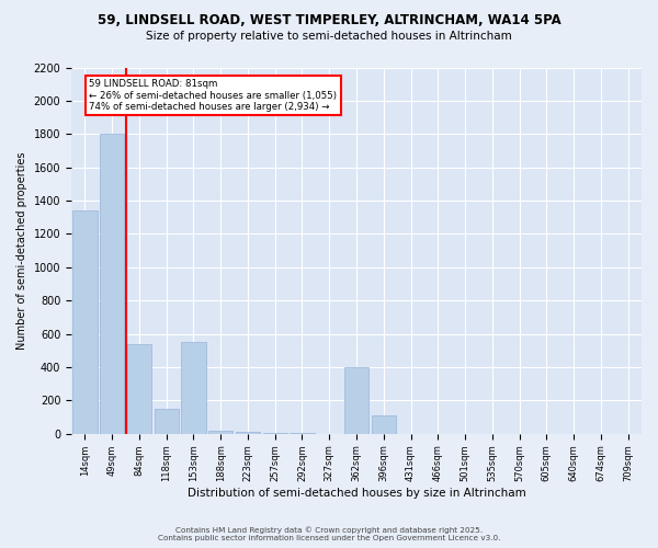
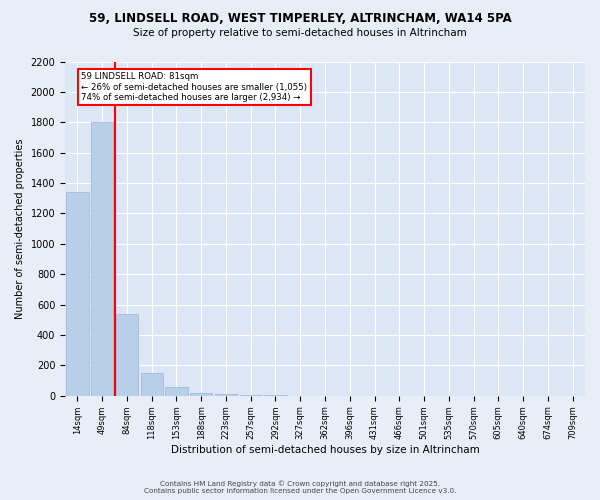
153sqm: 550 -> 60
362sqm: 400 -> 0
396sqm: 110 -> 0
